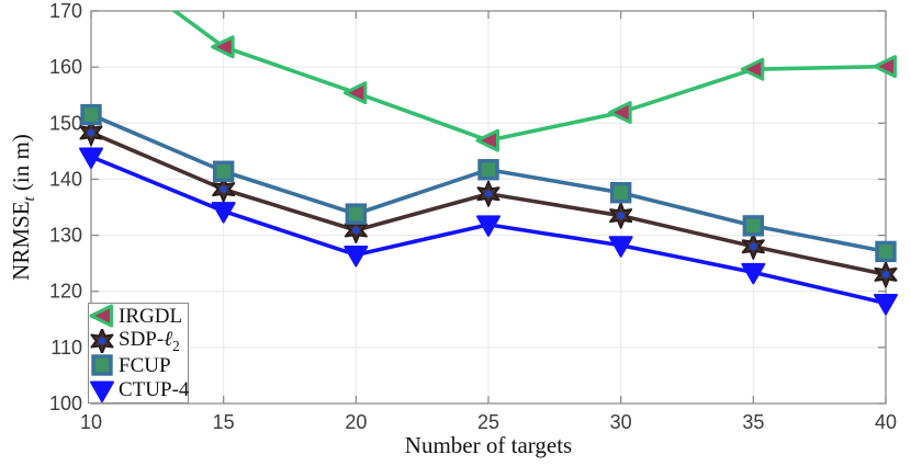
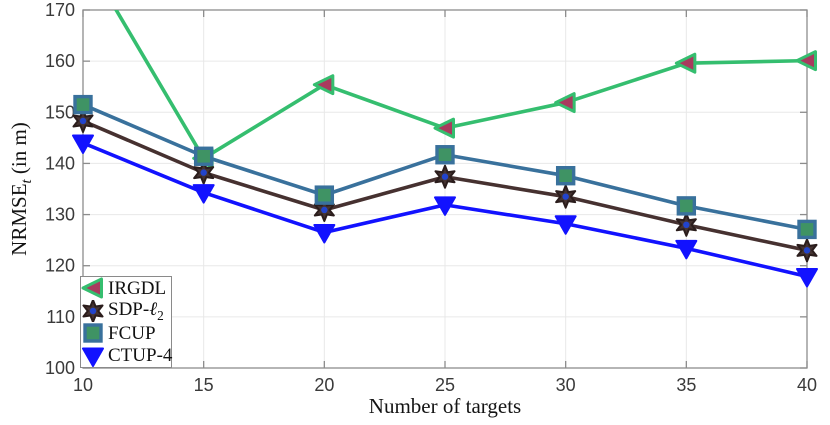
IRGDL/15: 164 -> 141
